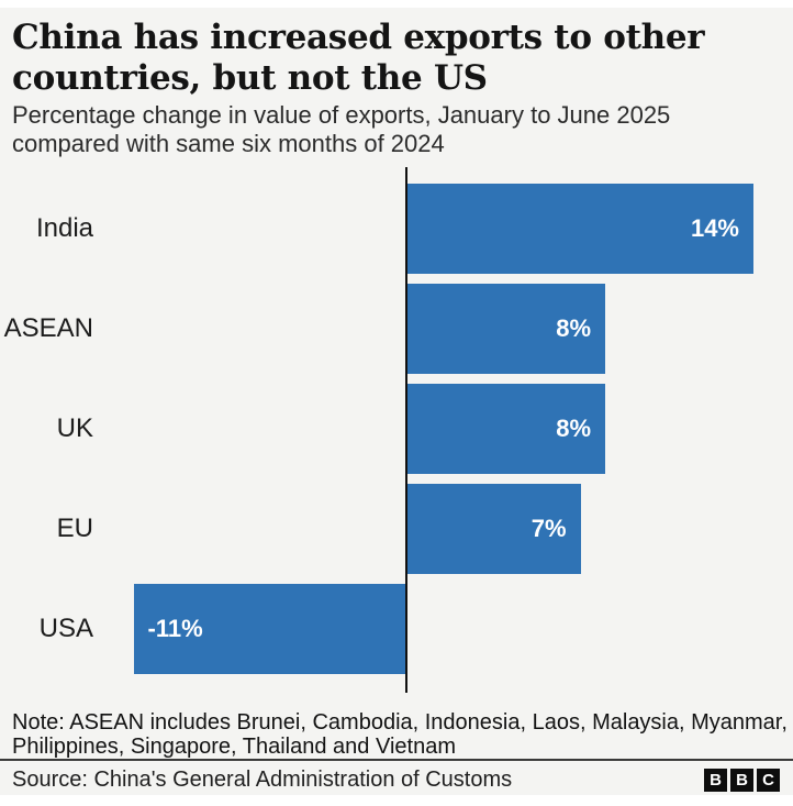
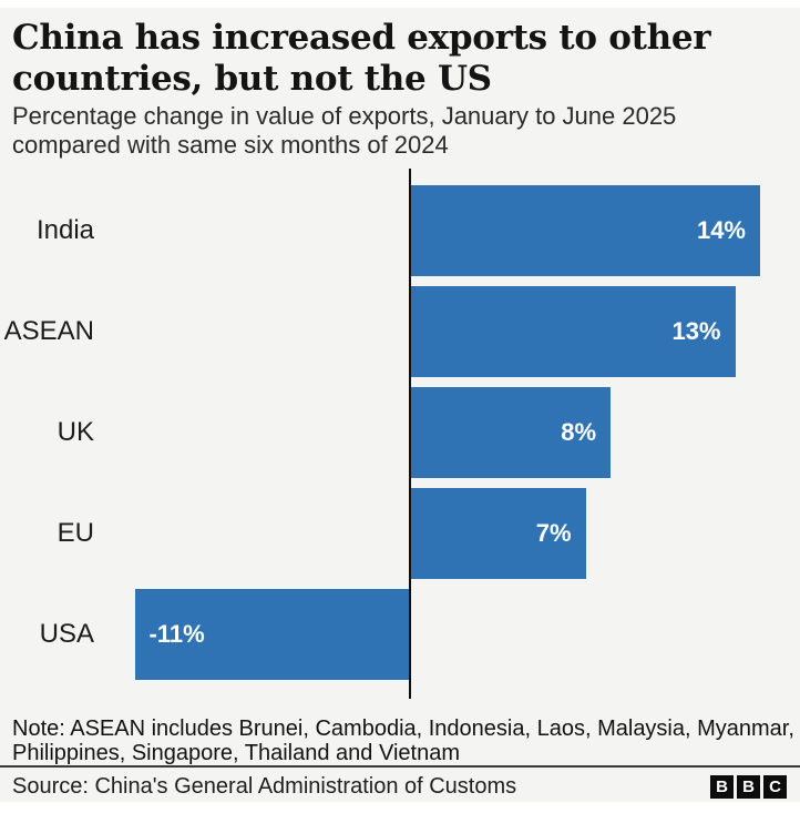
ASEAN: 8% -> 13%
